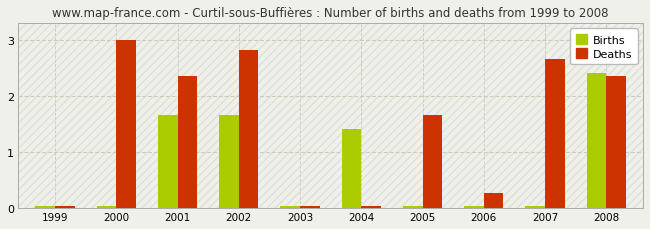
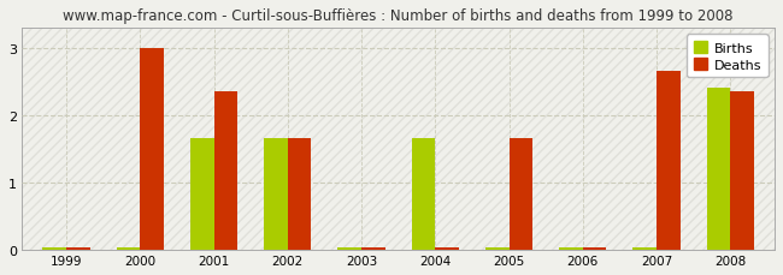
Deaths/2002: 2.82 -> 1.65
Births/2004: 1.40 -> 1.65
Deaths/2006: 0.26 -> 0.04
